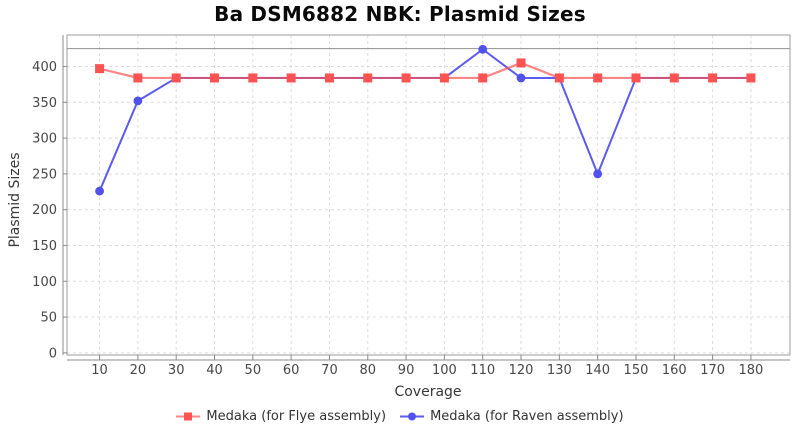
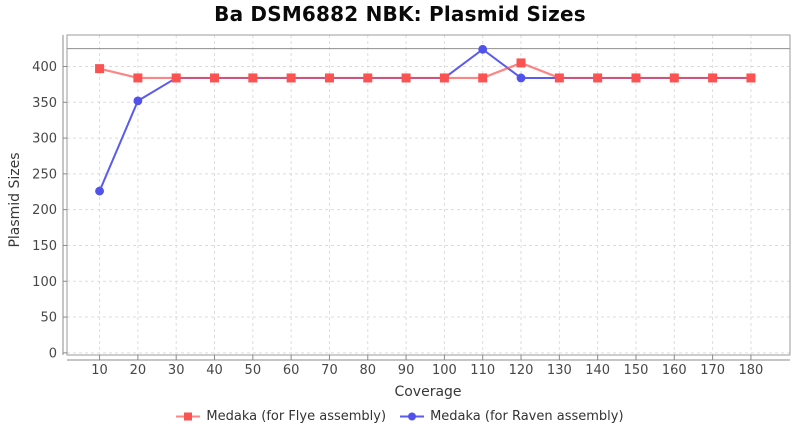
Medaka (for Raven assembly)/140: 250 -> 380
